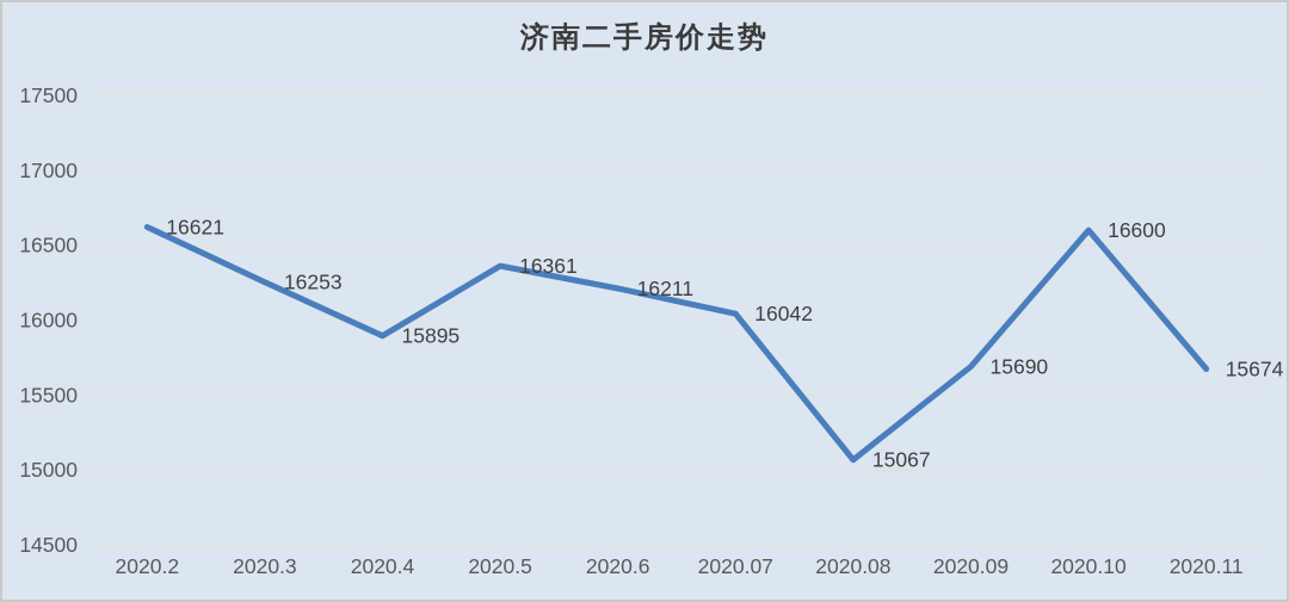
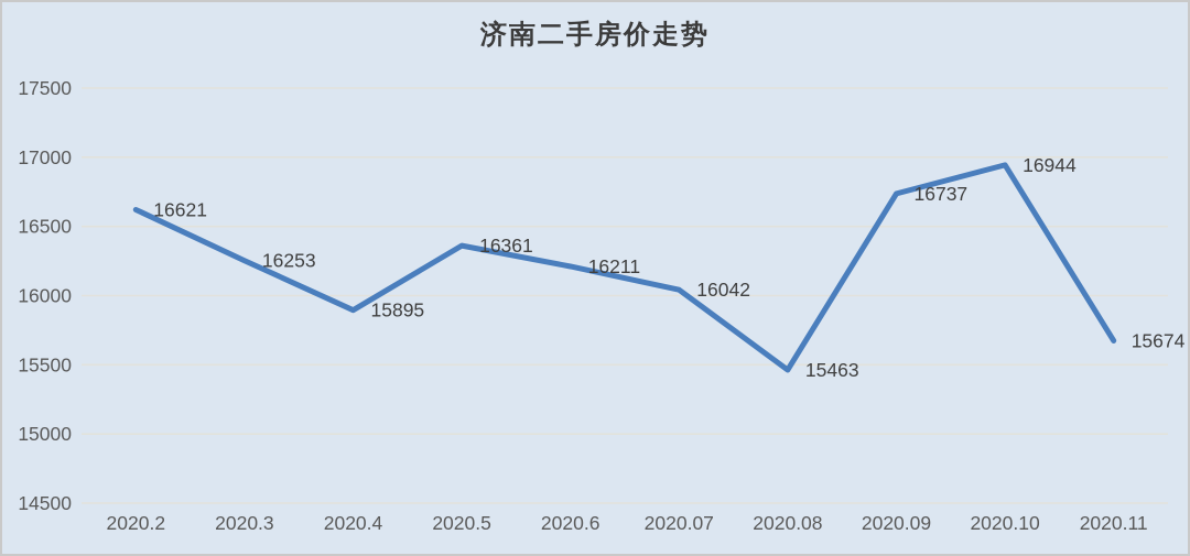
2020.08: 15067 -> 15463
2020.09: 15690 -> 16737
2020.10: 16600 -> 16944
